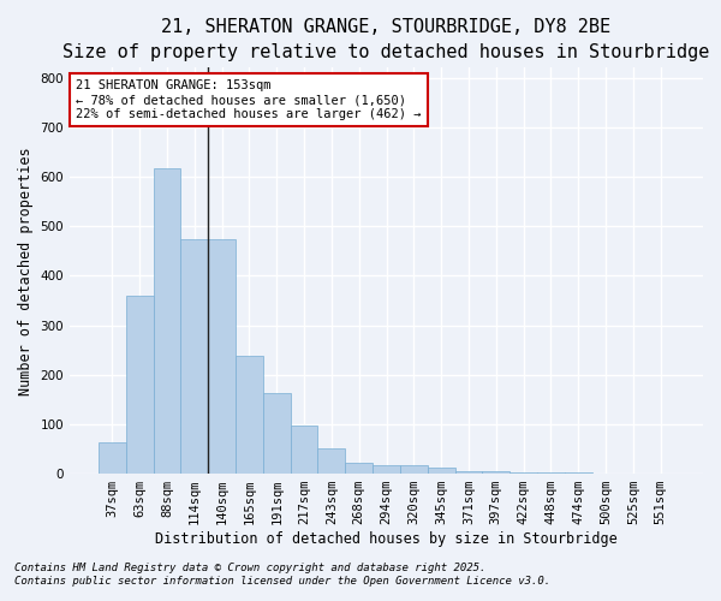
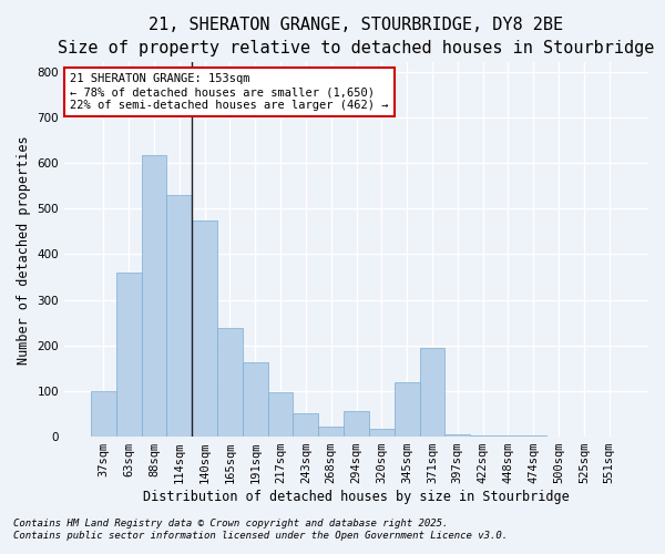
37sqm: 63 -> 100
114sqm: 473 -> 530
294sqm: 18 -> 55
345sqm: 13 -> 120
371sqm: 5 -> 195
